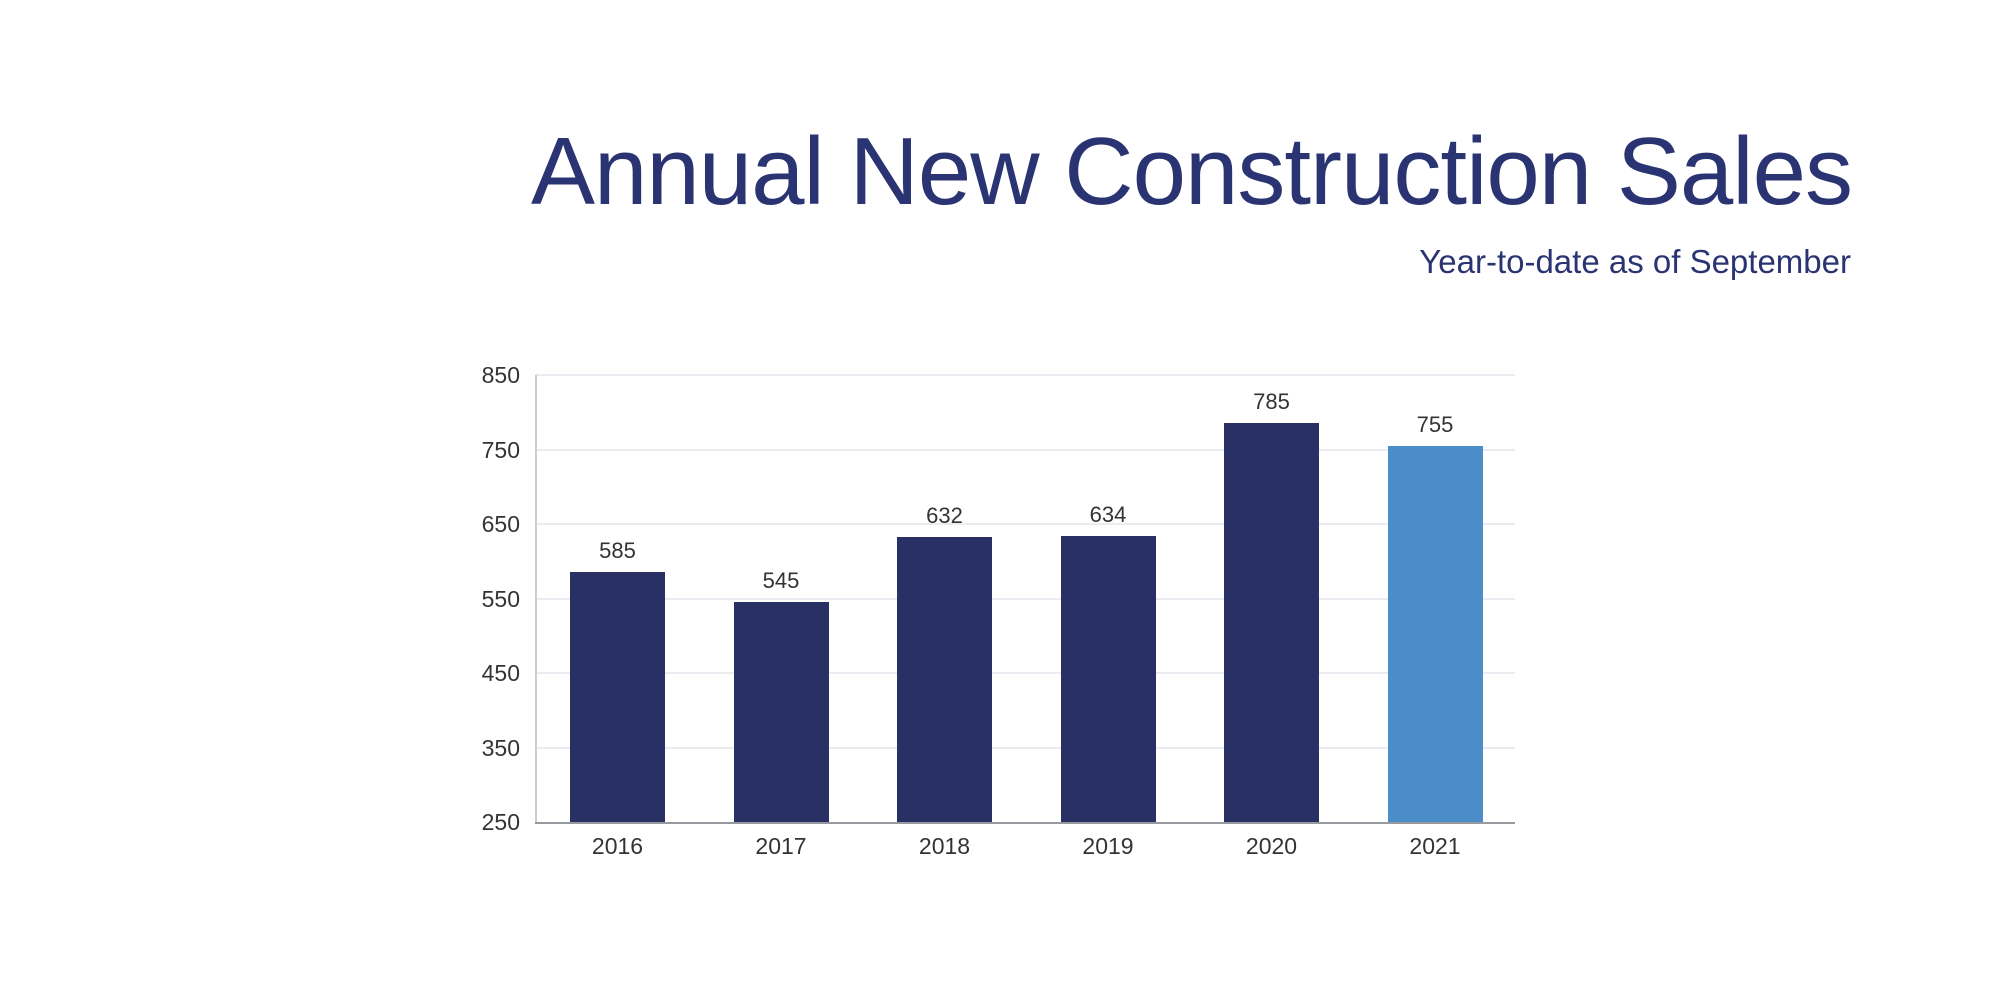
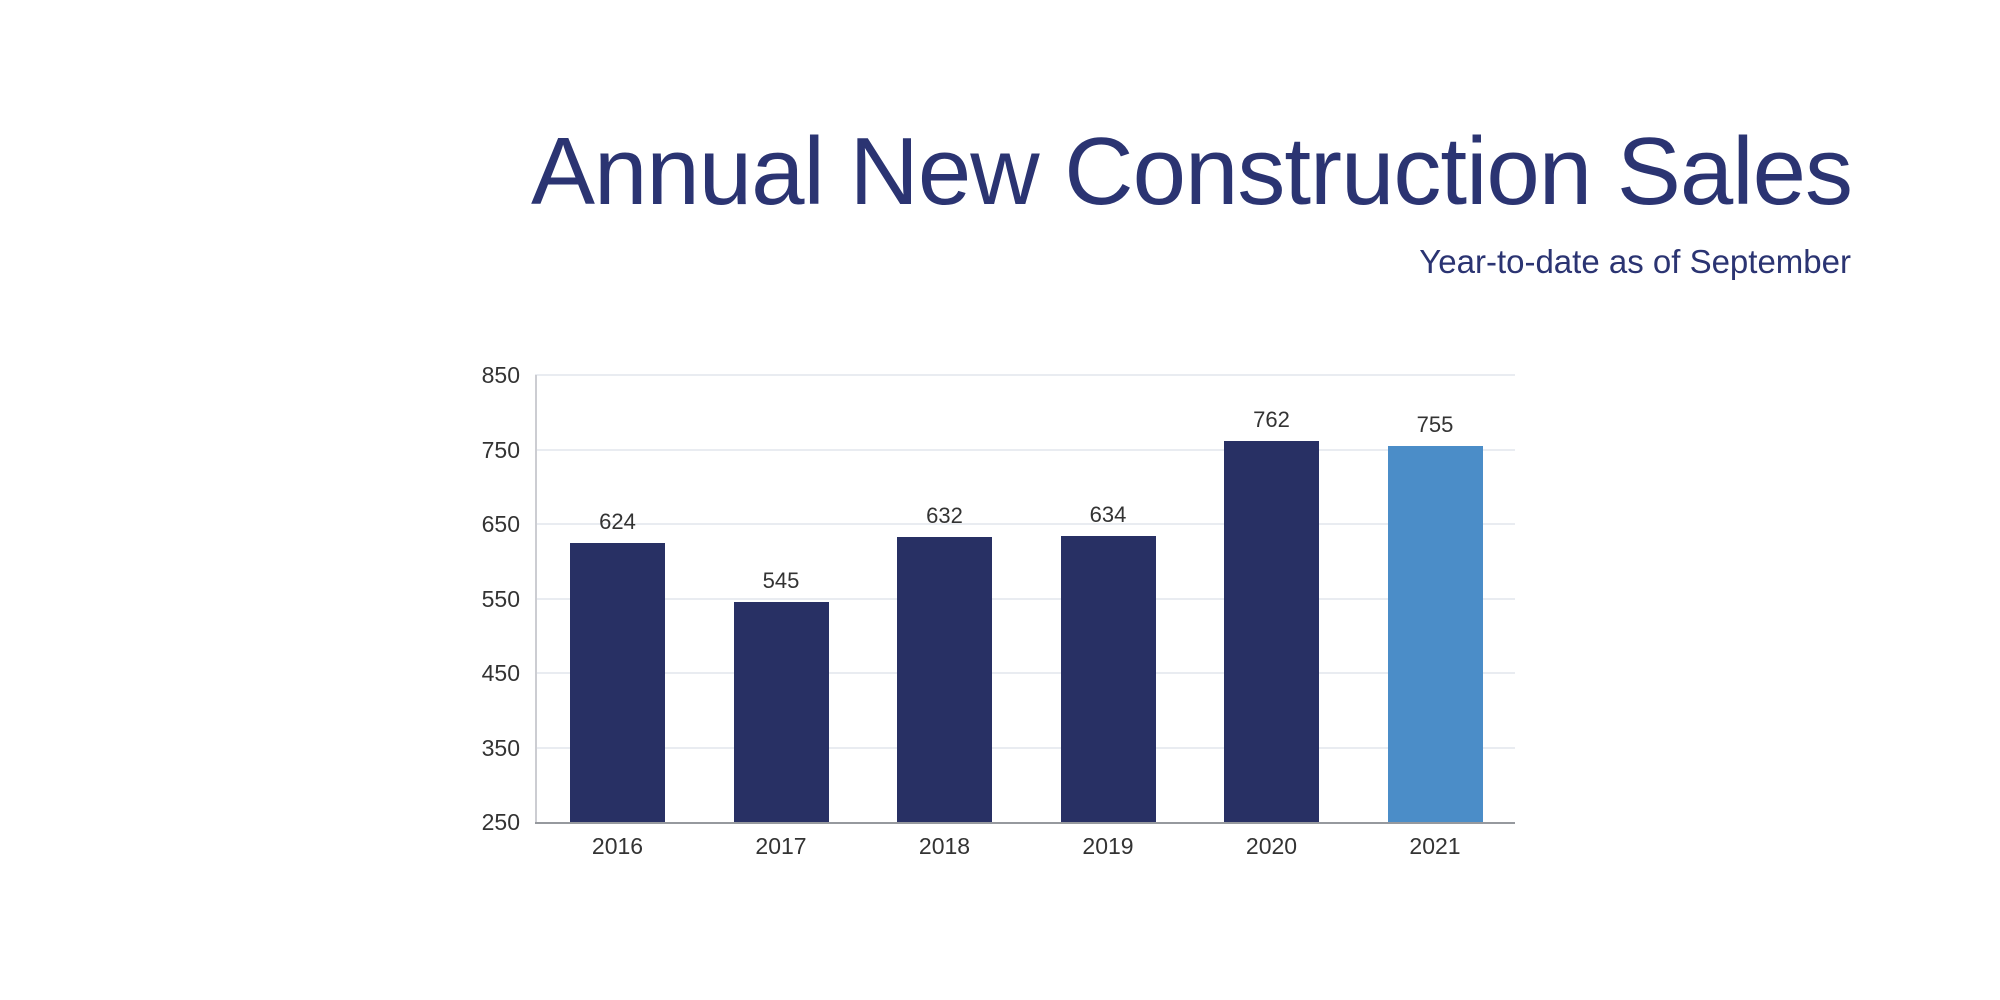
2016: 585 -> 624
2020: 785 -> 762
